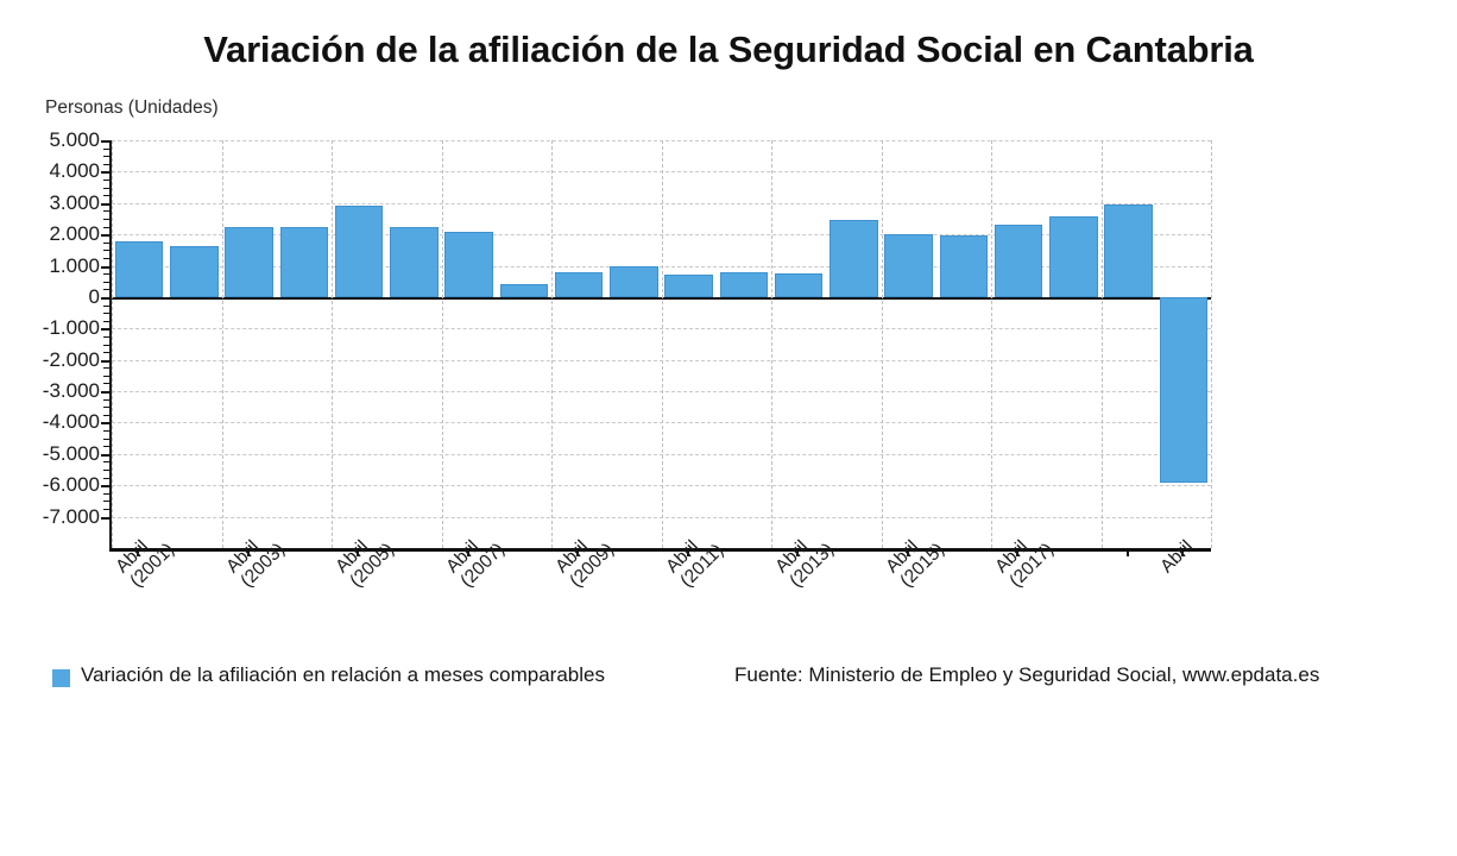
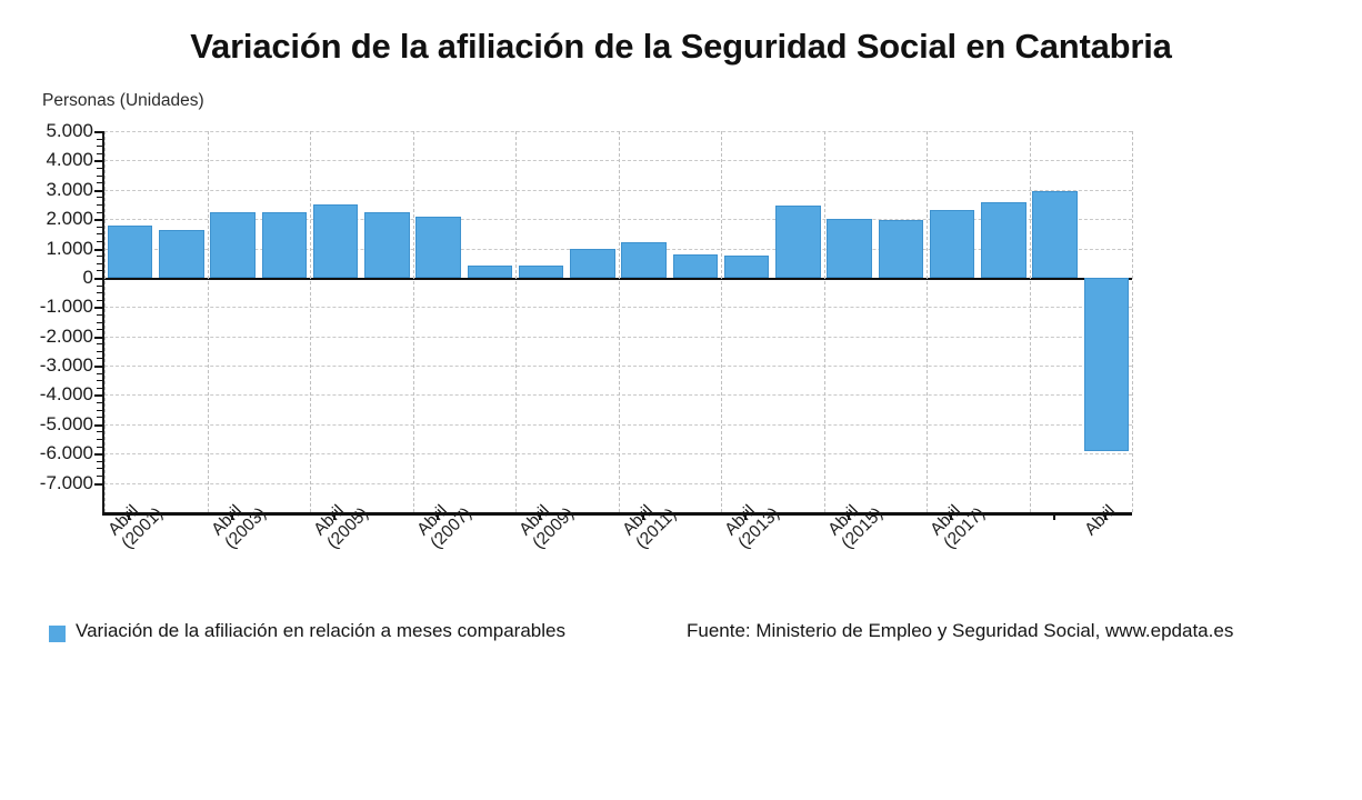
Abril (2005): 2900 -> 2500
Abril (2009): 800 -> 400
Abril (2011): 700 -> 1200
